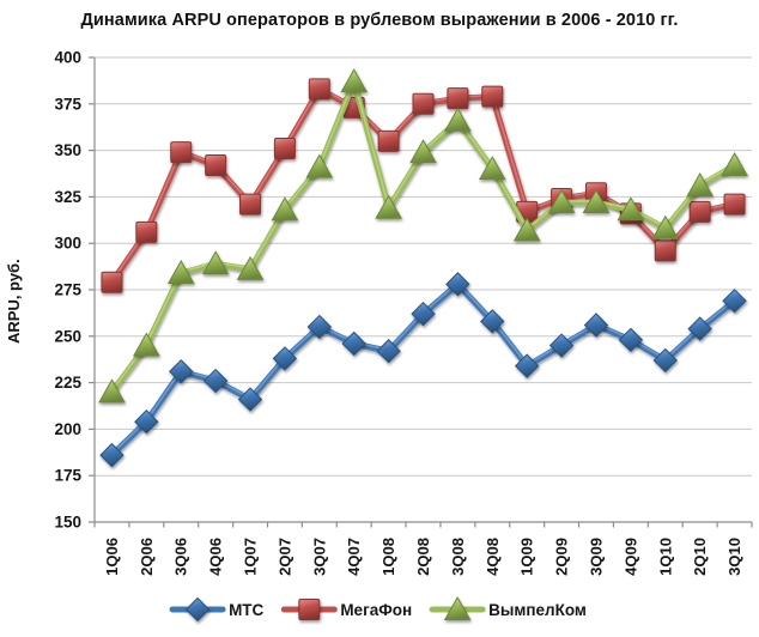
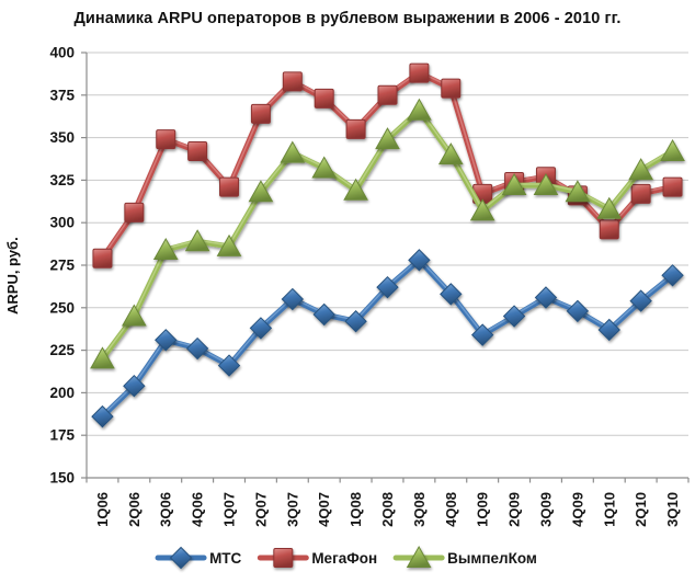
МегаФон/2Q07: 351 -> 364
ВымпелКом/4Q07: 387 -> 332
МегаФон/3Q08: 378 -> 388
